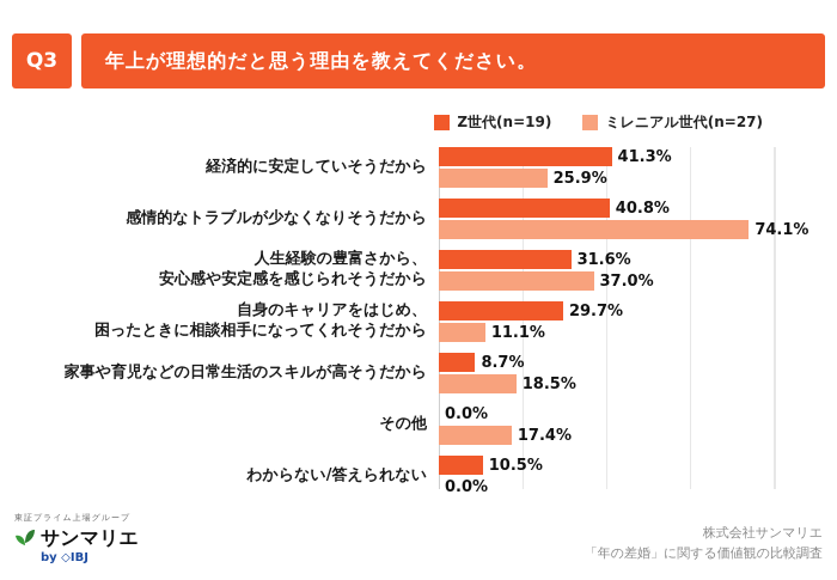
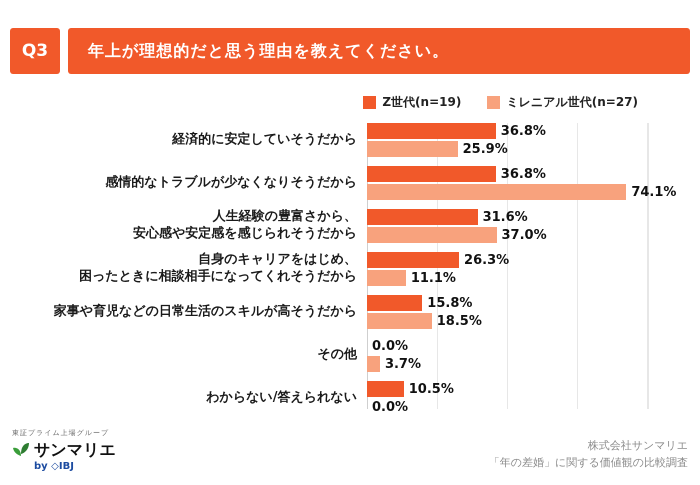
Z世代(n=19)/経済的に安定していそうだから: 41.3% -> 36.8%
Z世代(n=19)/感情的なトラブルが少なくなりそうだから: 40.8% -> 36.8%
Z世代(n=19)/自身のキャリアをはじめ、 困ったときに相談相手になってくれそうだから: 29.7% -> 26.3%
Z世代(n=19)/家事や育児などの日常生活のスキルが高そうだから: 8.7% -> 15.8%
ミレニアル世代(n=27)/その他: 17.4% -> 3.7%
